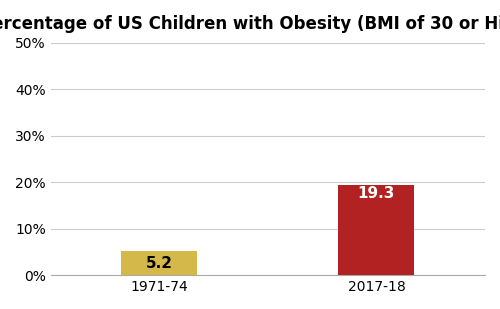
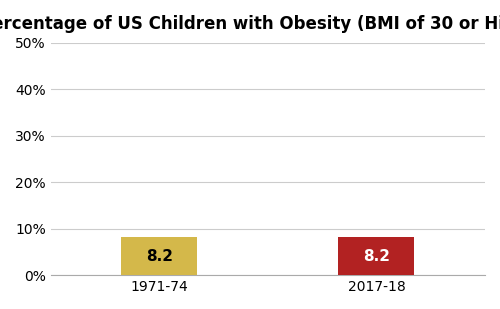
1971-74: 5.2 -> 8.2
2017-18: 19.3 -> 8.2
